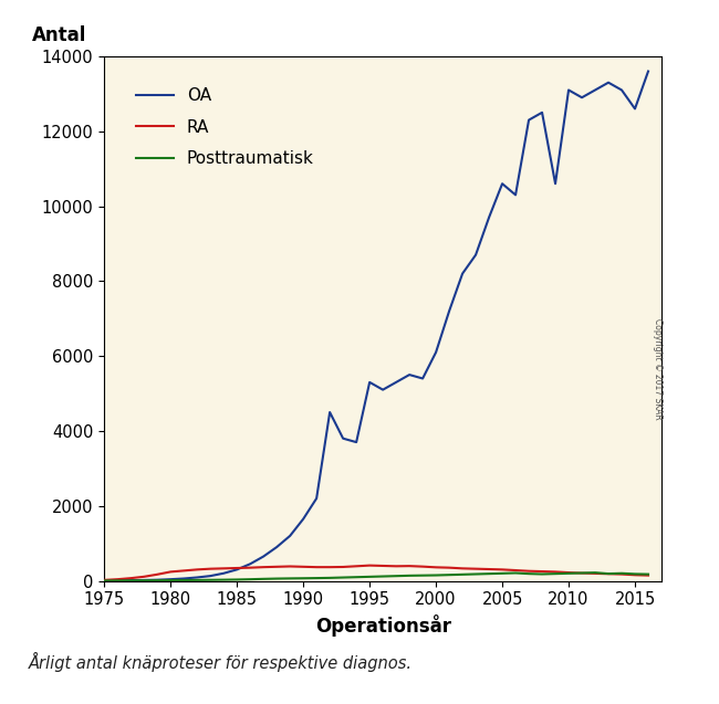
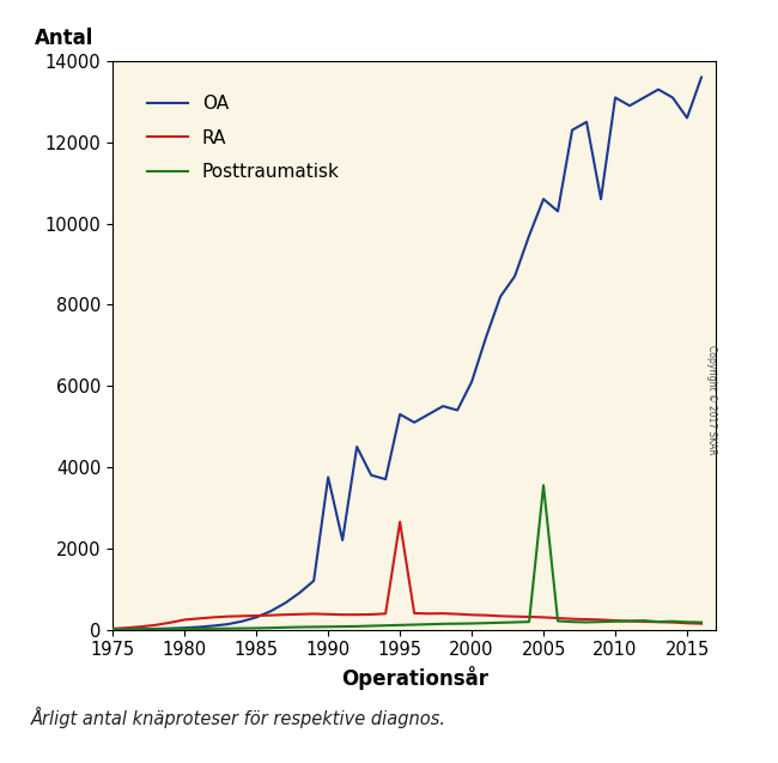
OA/1990: 1650 -> 3750
RA/1995: 410 -> 2650
Posttraumatisk/2005: 200 -> 3550
